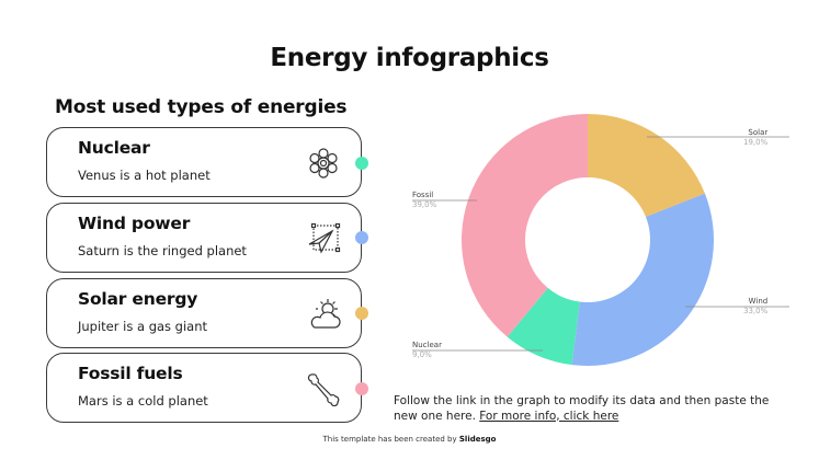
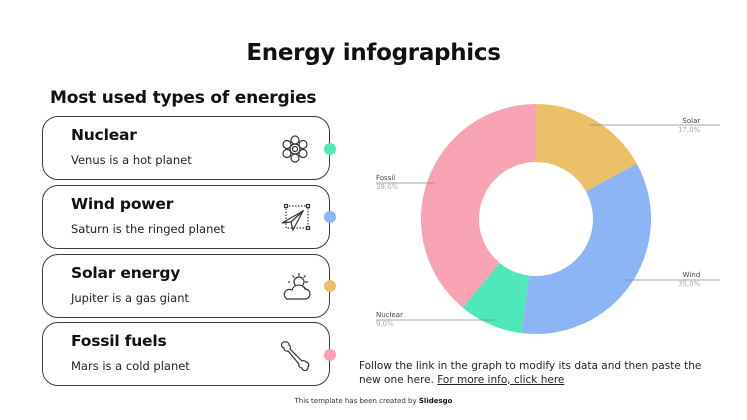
Solar: 19,0% -> 17,0%
Wind: 33,0% -> 35,0%
